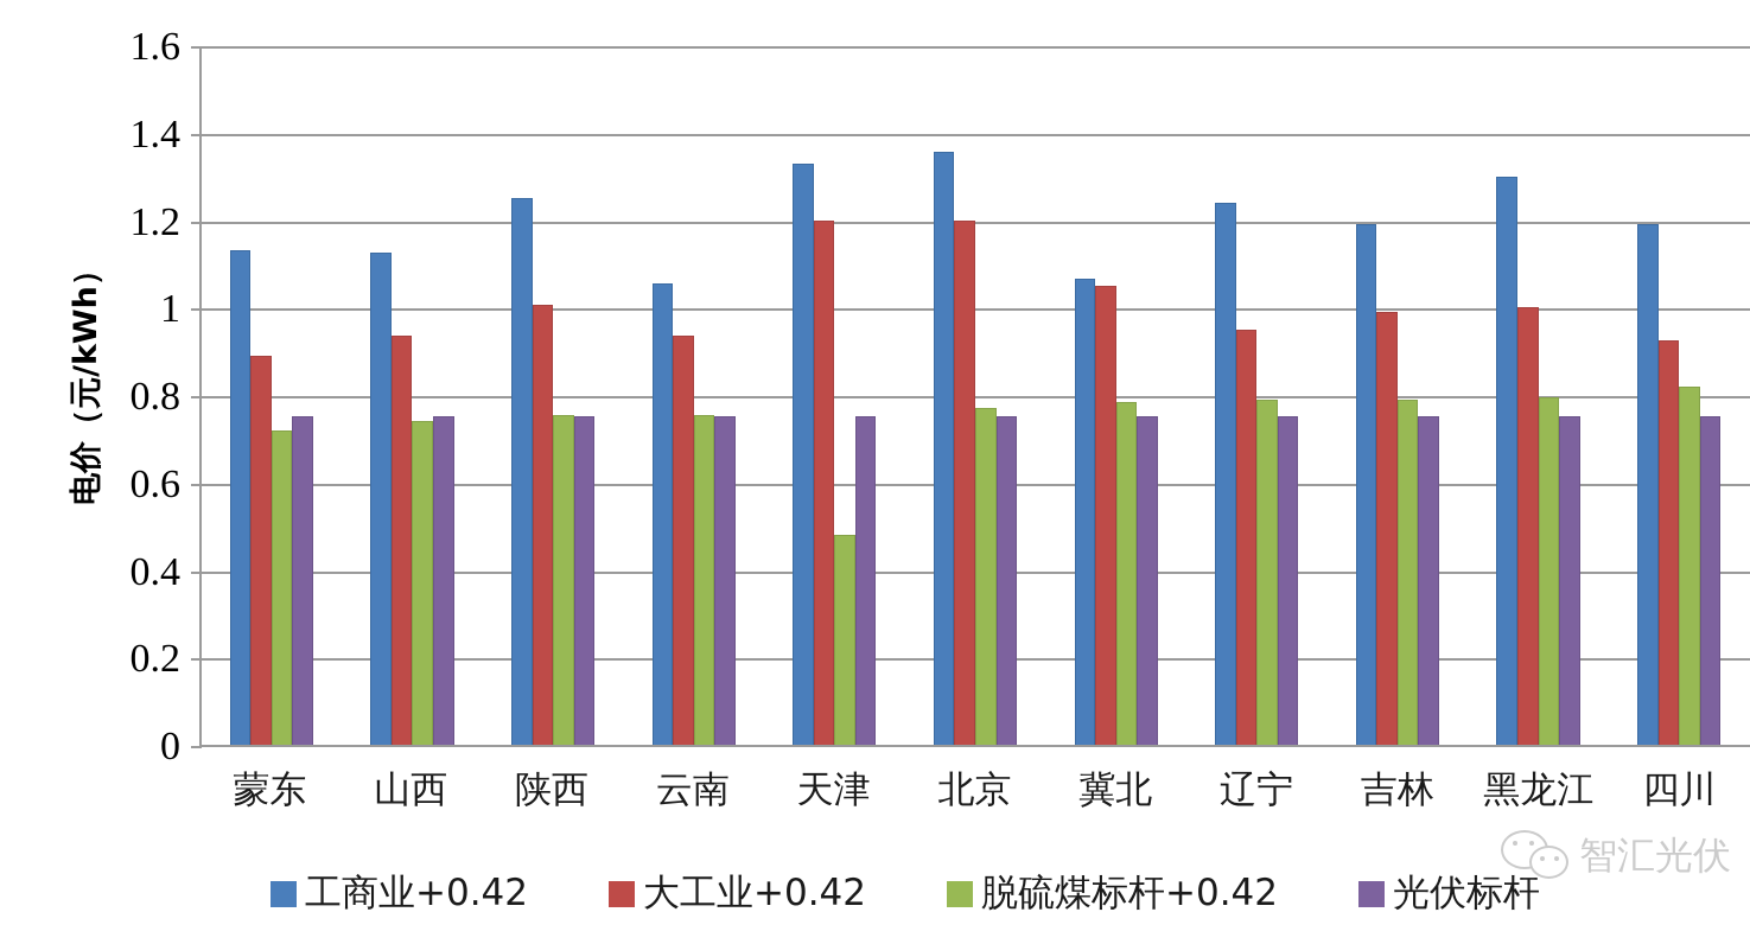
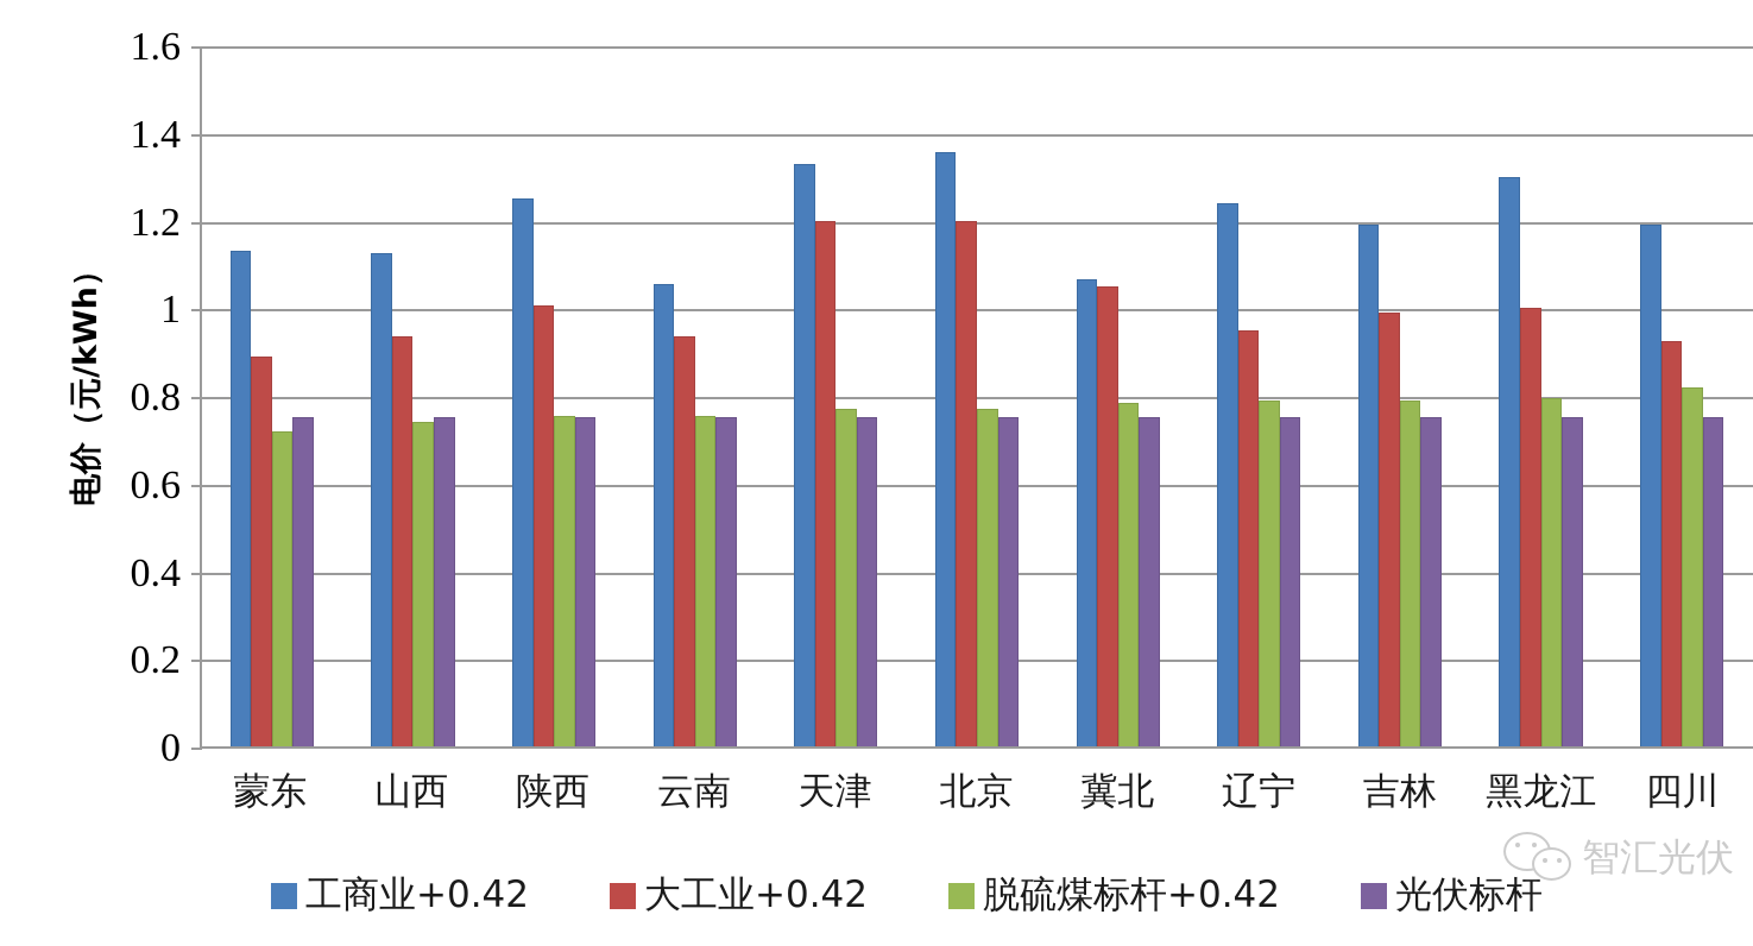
脱硫煤标杆+0.42/天津: 0.48 -> 0.77
